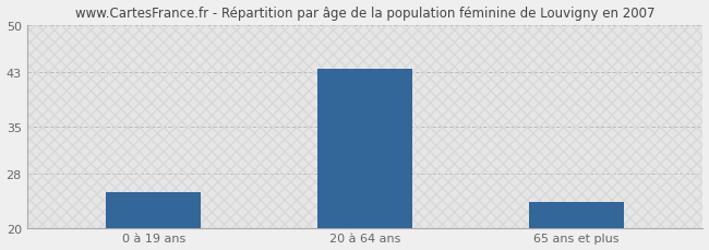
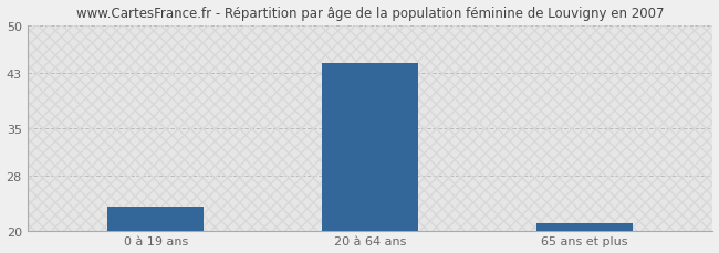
0 à 19 ans: 25.2 -> 23.5
20 à 64 ans: 43.6 -> 44.5
65 ans et plus: 23.8 -> 21.0
